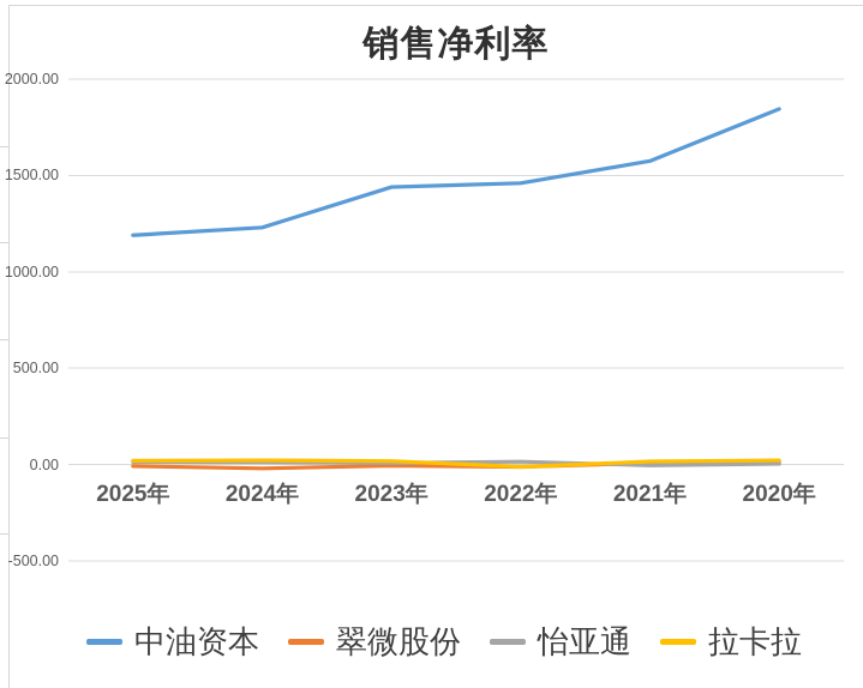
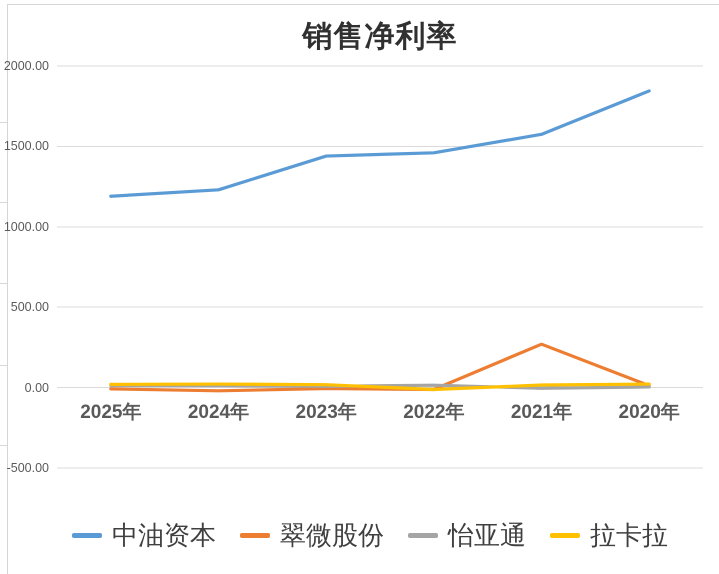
翠微股份/2021年: 10 -> 270
